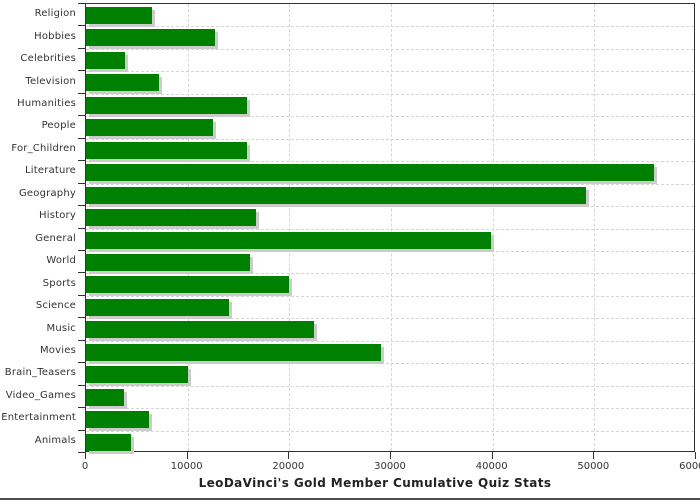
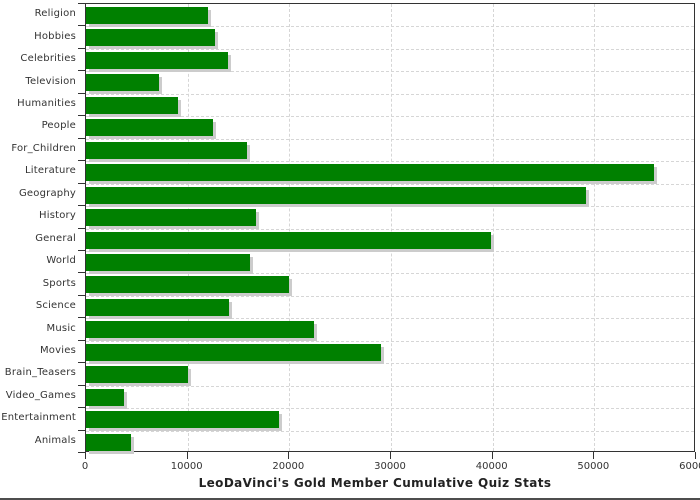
Religion: 6000 -> 12000
Celebrities: 4000 -> 14000
Humanities: 16000 -> 9000
Entertainment: 6000 -> 19000
